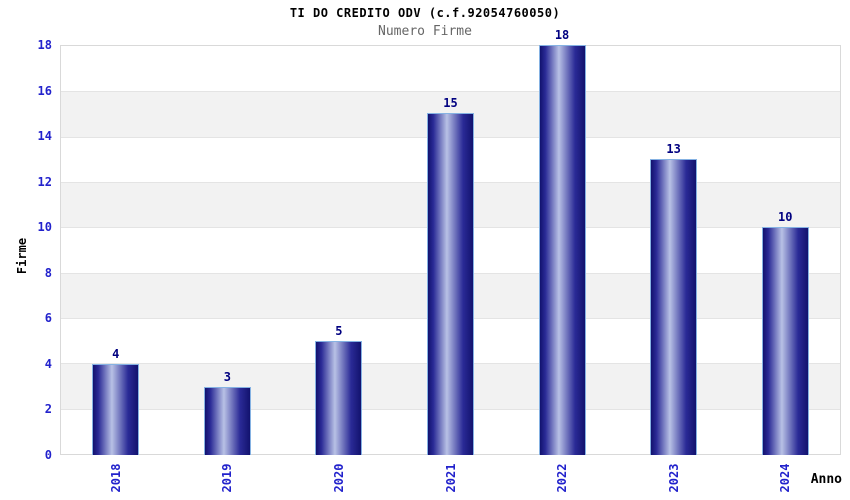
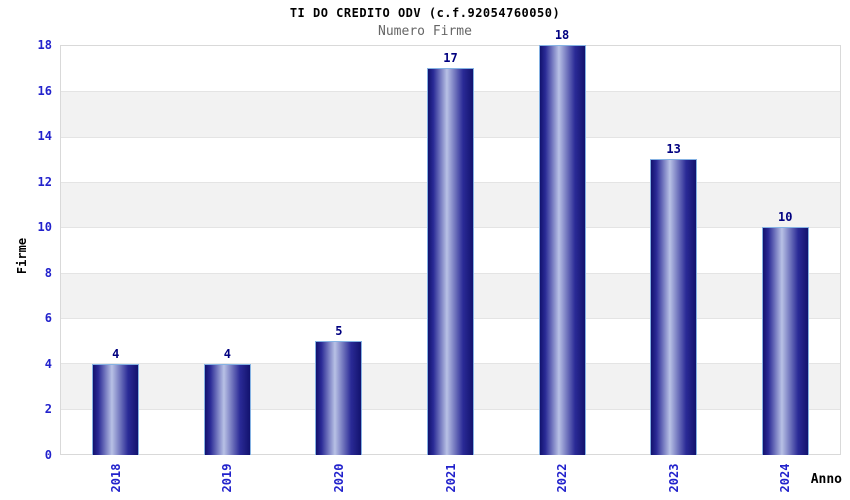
2019: 3 -> 4
2021: 15 -> 17
